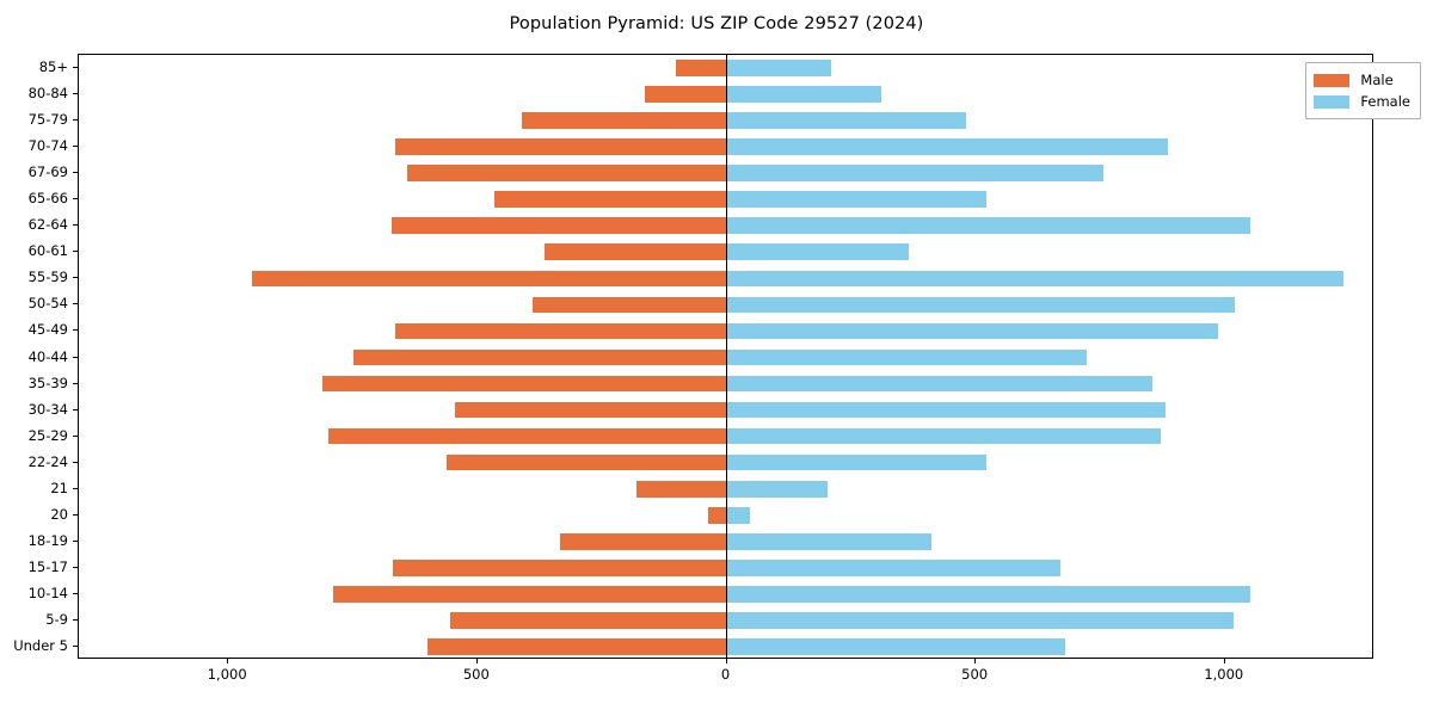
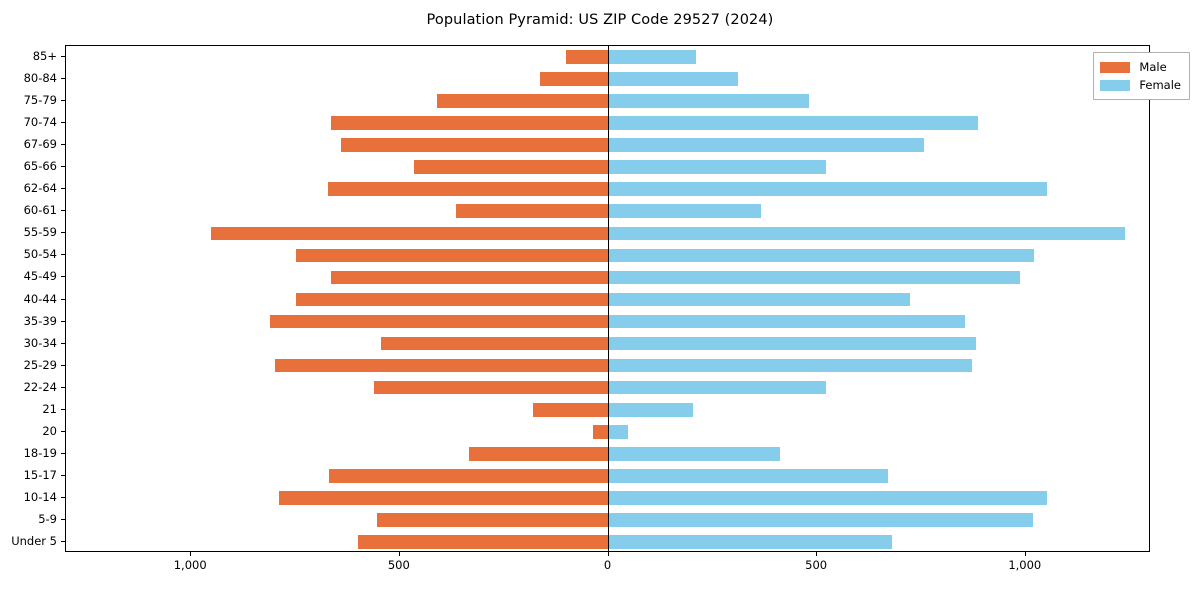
Male/50-54: 390 -> 750
